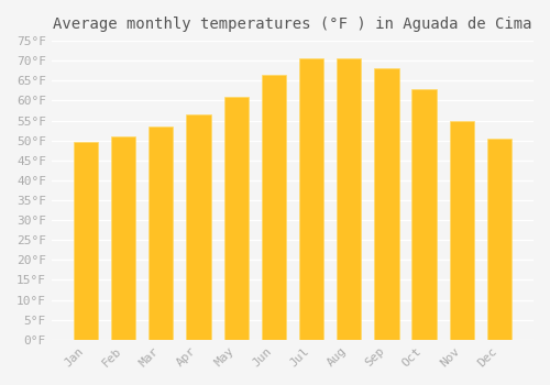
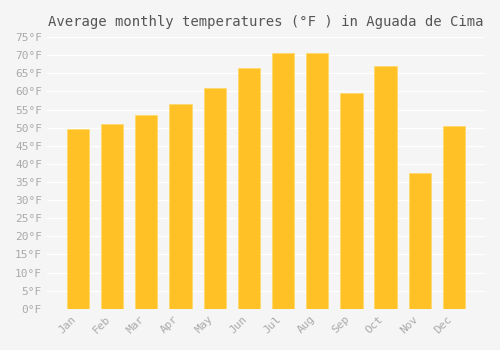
Sep: 68.0°F -> 59.5°F
Oct: 63.0°F -> 67.0°F
Nov: 55.0°F -> 37.5°F
